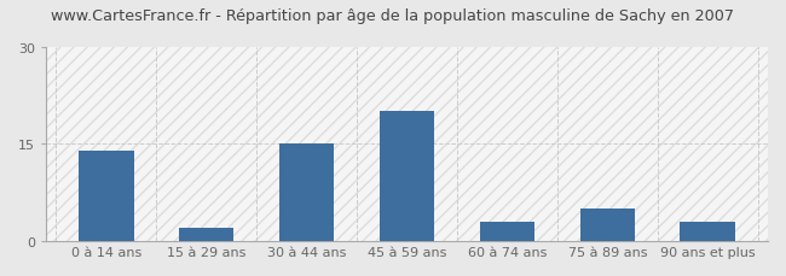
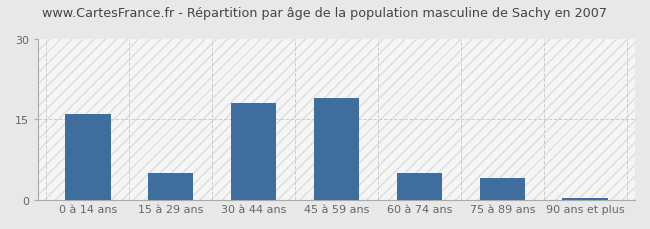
0 à 14 ans: 14.0 -> 16.0
15 à 29 ans: 2.0 -> 5.0
30 à 44 ans: 15.0 -> 18.0
45 à 59 ans: 20.0 -> 19.0
60 à 74 ans: 3.0 -> 5.0
75 à 89 ans: 5.0 -> 4.0
90 ans et plus: 3.0 -> 0.4
